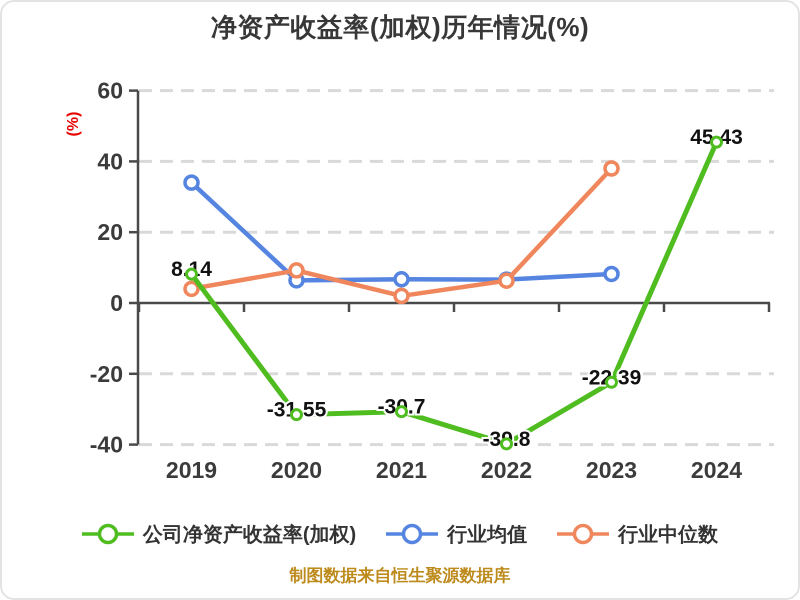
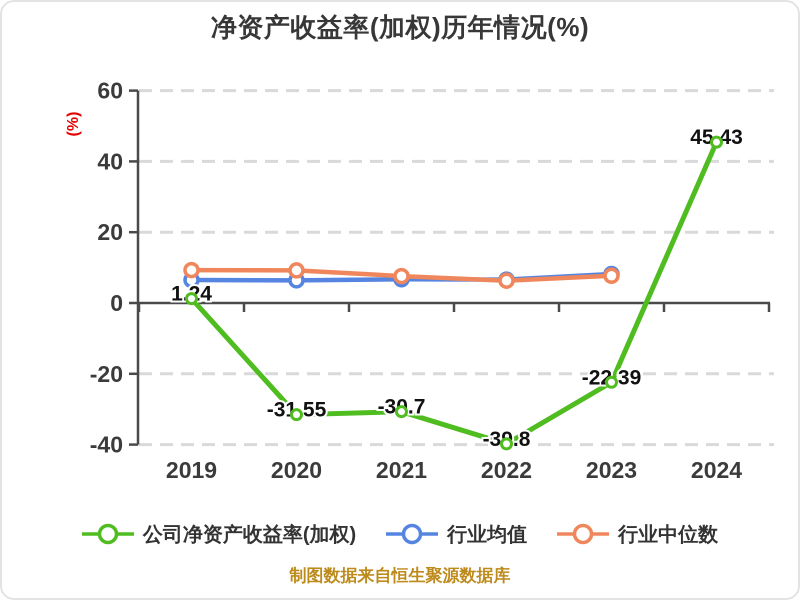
公司净资产收益率(加权)/2019: 8.14 -> 1.24
行业均值/2019: 34 -> 6
行业中位数/2019: 4 -> 9
行业中位数/2021: 2 -> 8
行业中位数/2023: 38 -> 8
